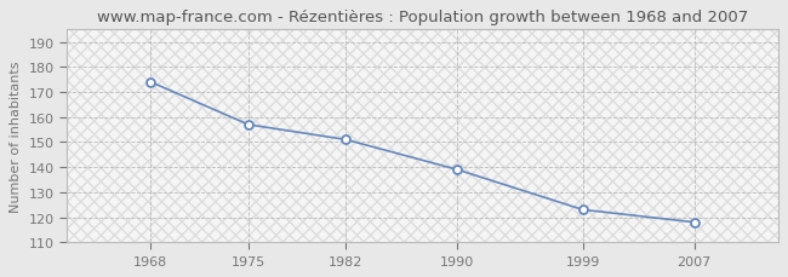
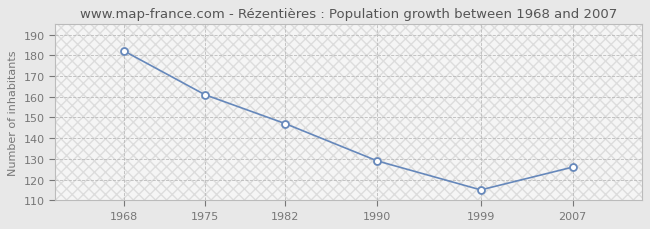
1968: 174 -> 182
1975: 157 -> 161
1982: 151 -> 147
1990: 139 -> 129
1999: 123 -> 115
2007: 118 -> 126
